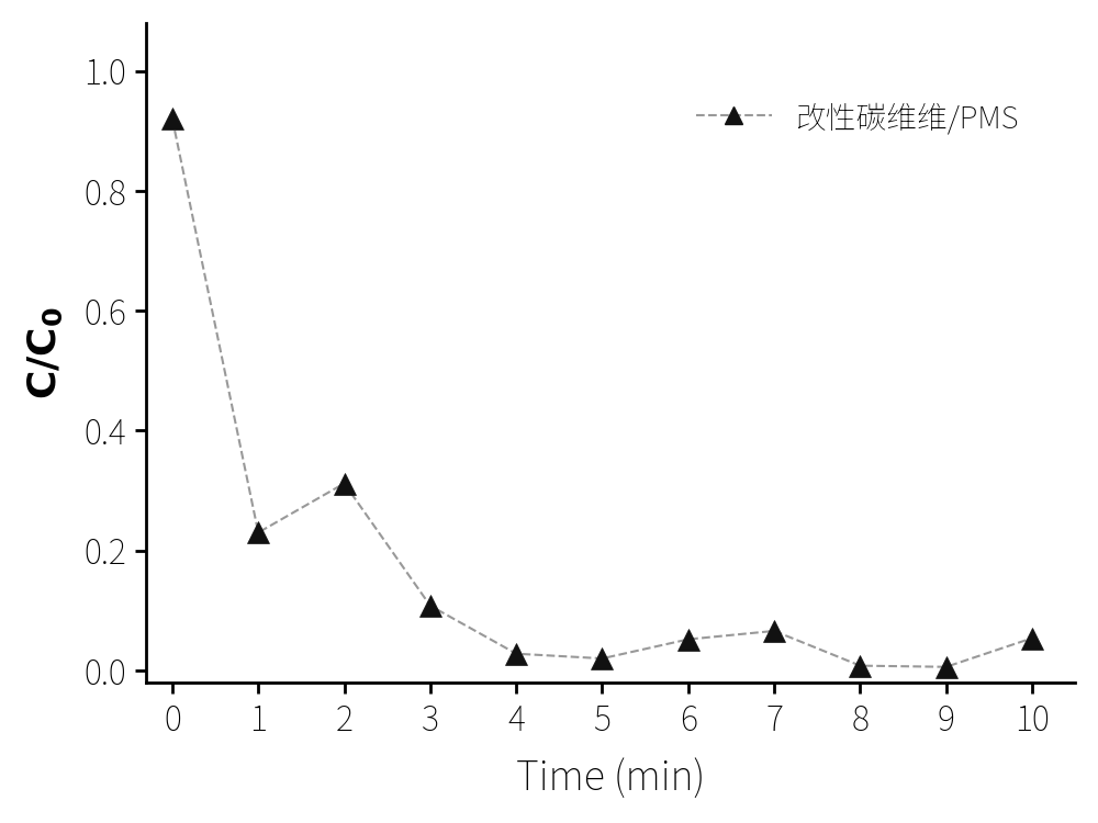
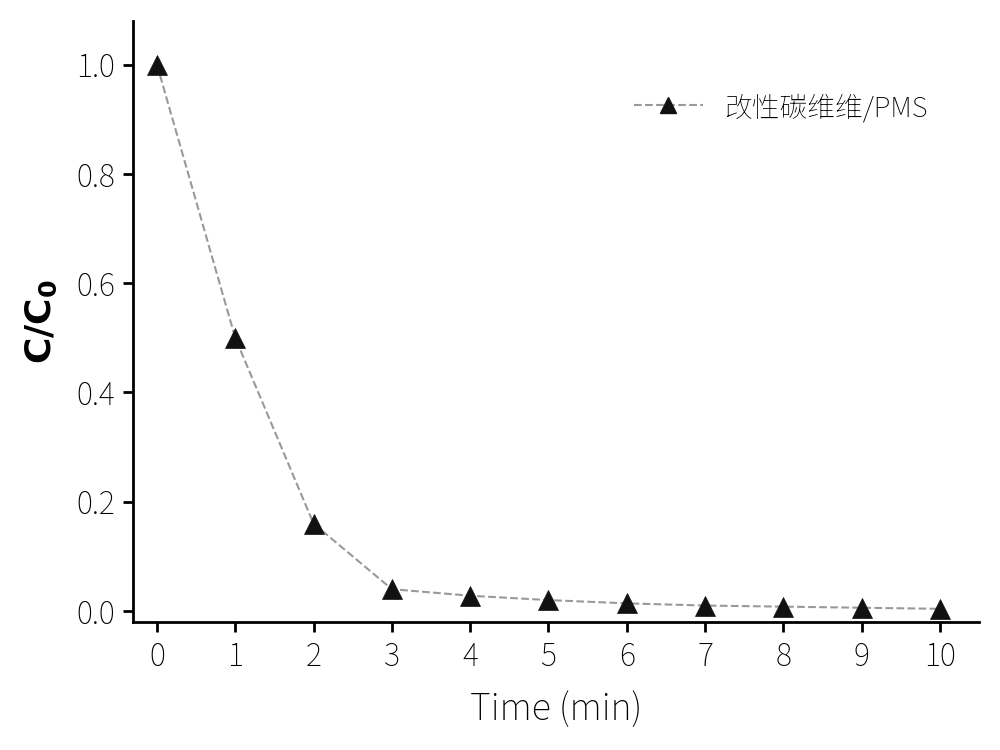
0: 0.920 -> 1.000
1: 0.230 -> 0.500
2: 0.312 -> 0.160
3: 0.108 -> 0.040
6: 0.052 -> 0.014
7: 0.066 -> 0.010
10: 0.054 -> 0.004
